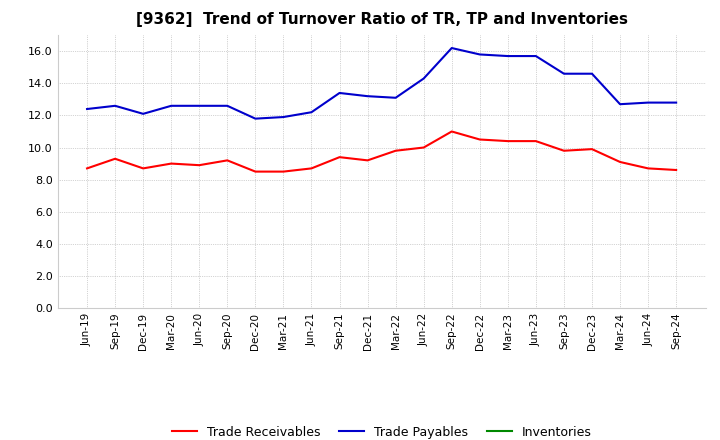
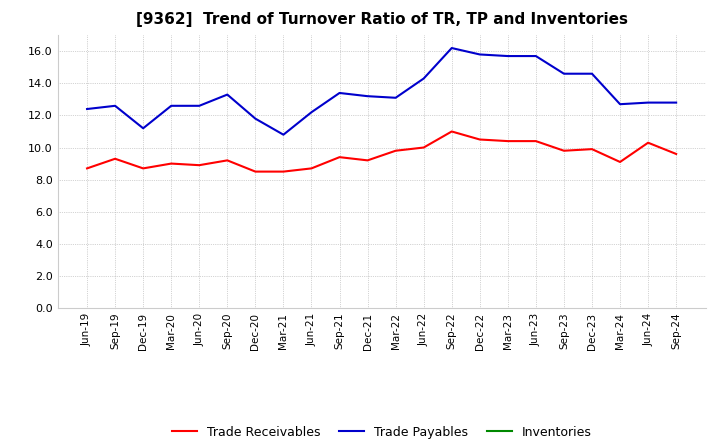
Trade Payables/Dec-19: 12.1 -> 11.2
Trade Payables/Sep-20: 12.6 -> 13.3
Trade Payables/Mar-21: 11.9 -> 10.8
Trade Receivables/Jun-24: 8.7 -> 10.3
Trade Receivables/Sep-24: 8.6 -> 9.6
